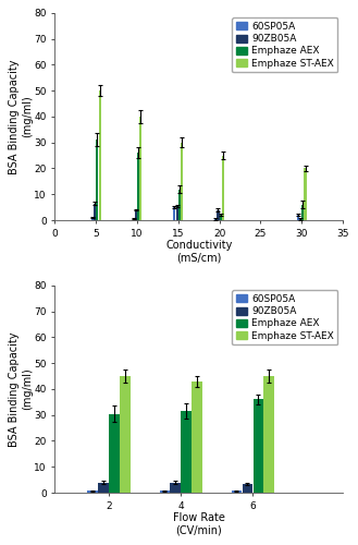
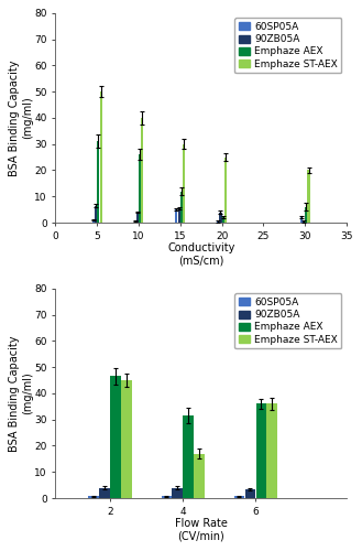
Emphaze AEX/2: 30.5 -> 46.5
Emphaze ST-AEX/4: 43 -> 17
Emphaze ST-AEX/6: 45 -> 36
